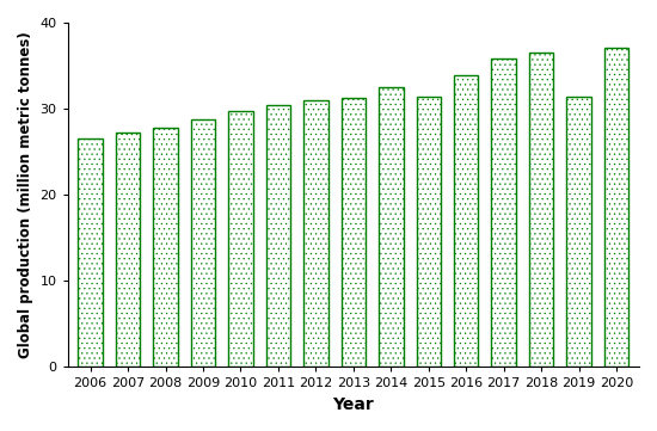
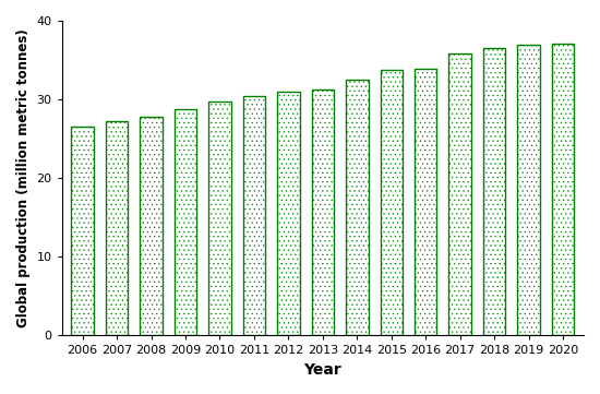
2015: 31.4 -> 33.8
2019: 31.4 -> 36.9
